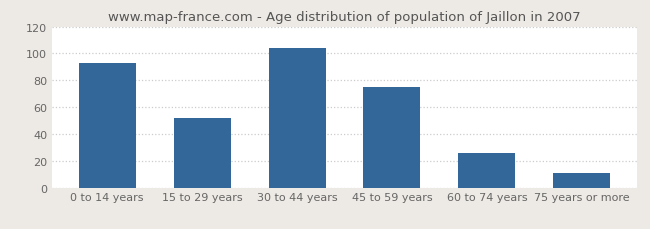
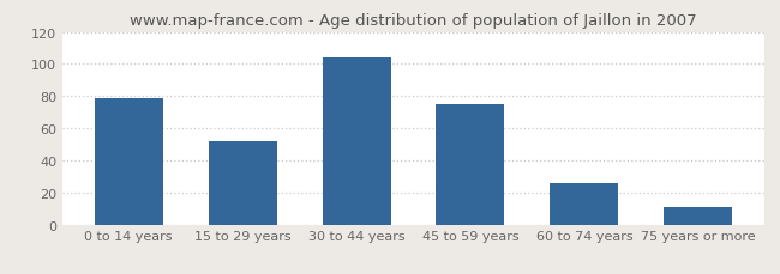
0 to 14 years: 93 -> 79
